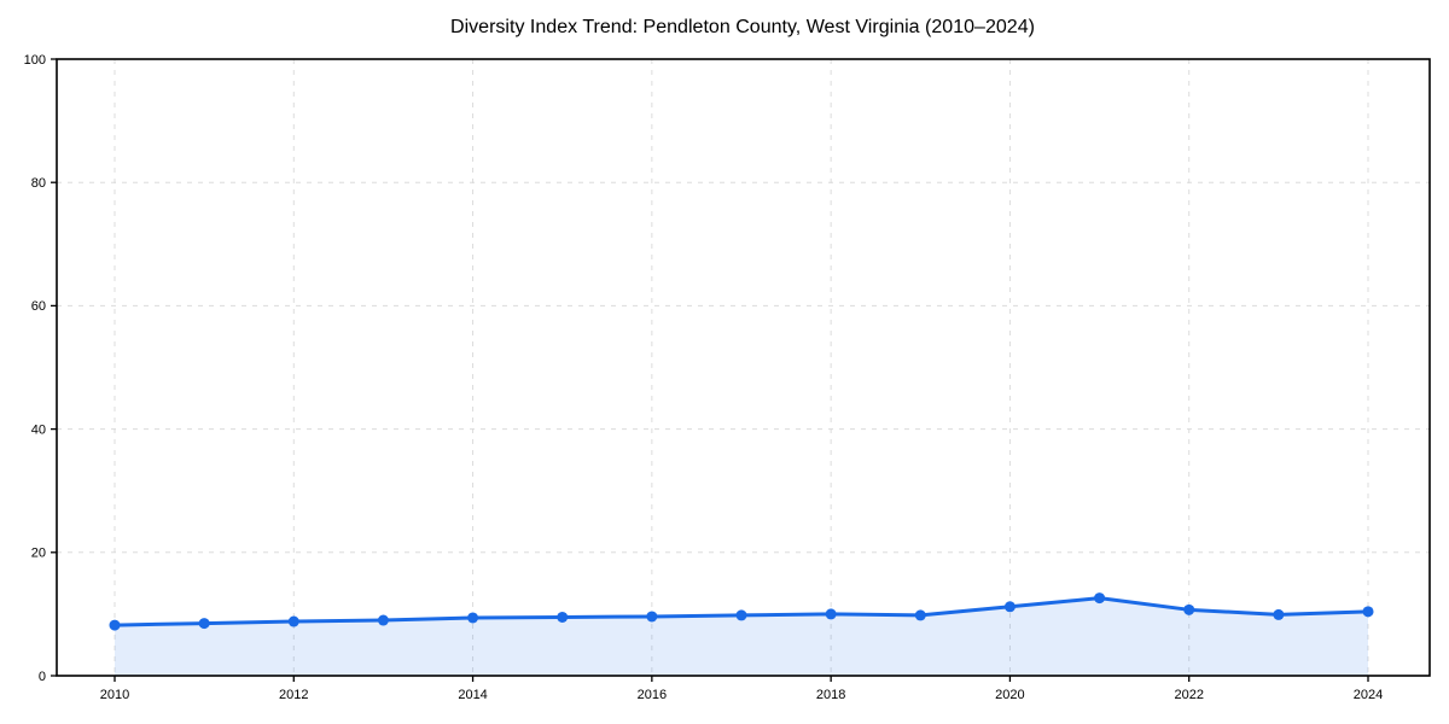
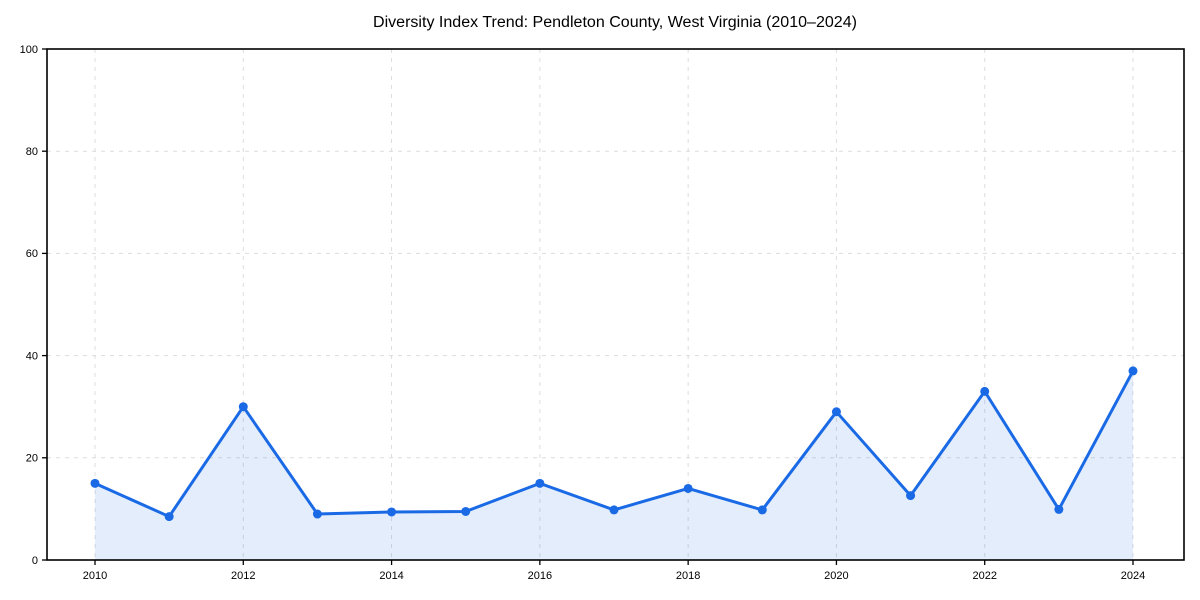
2010: 8 -> 15
2012: 9 -> 30
2016: 10 -> 15
2018: 10 -> 14
2020: 11 -> 29
2022: 11 -> 33
2024: 10 -> 37
